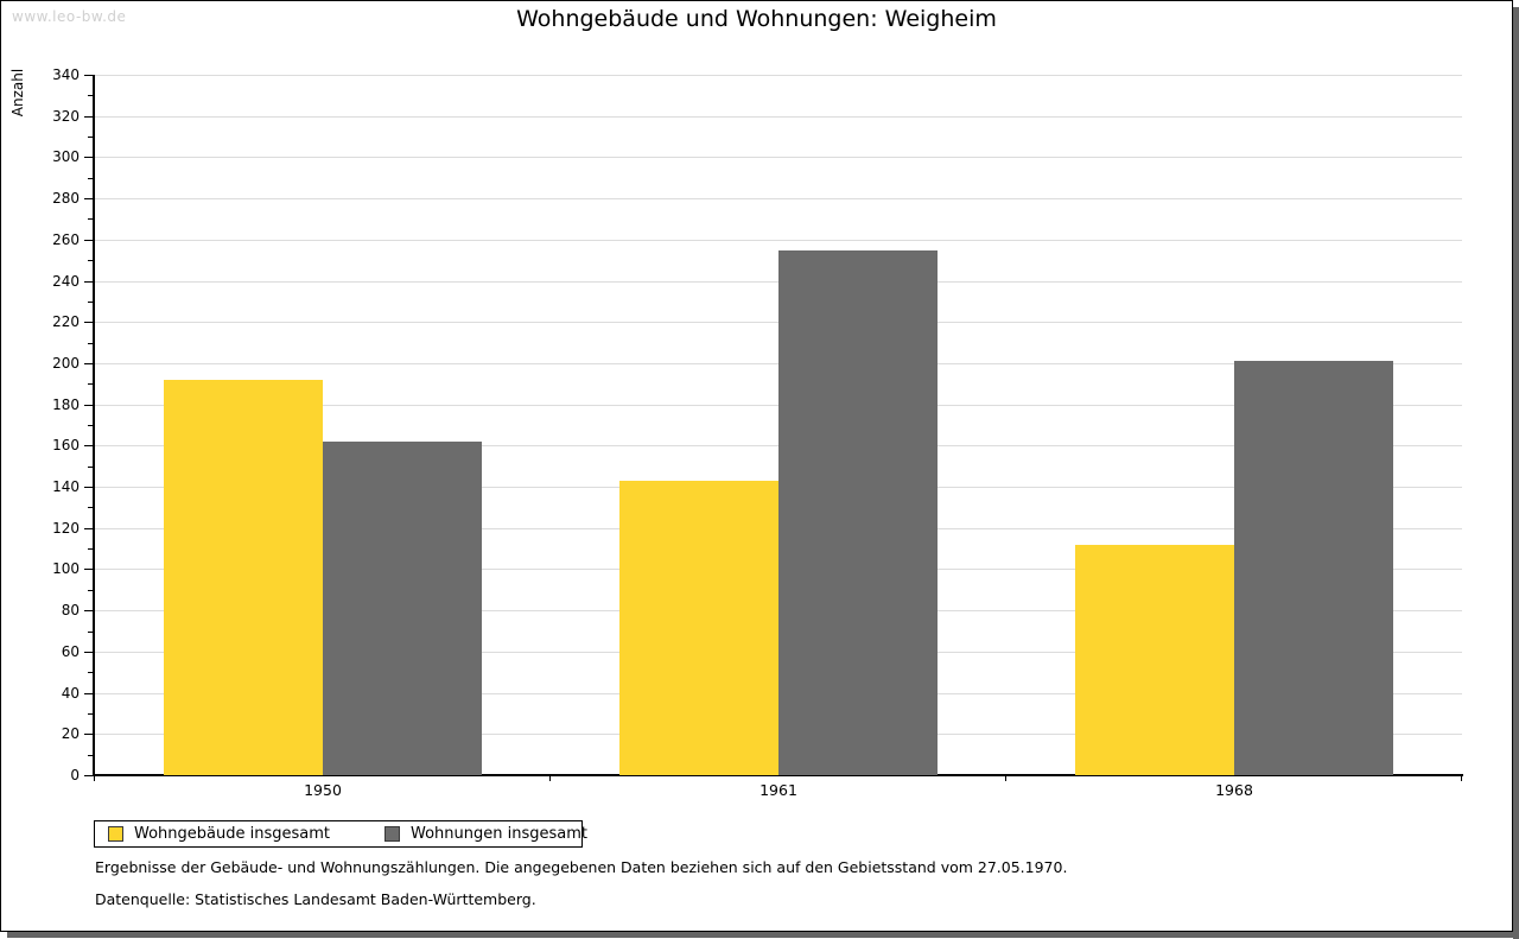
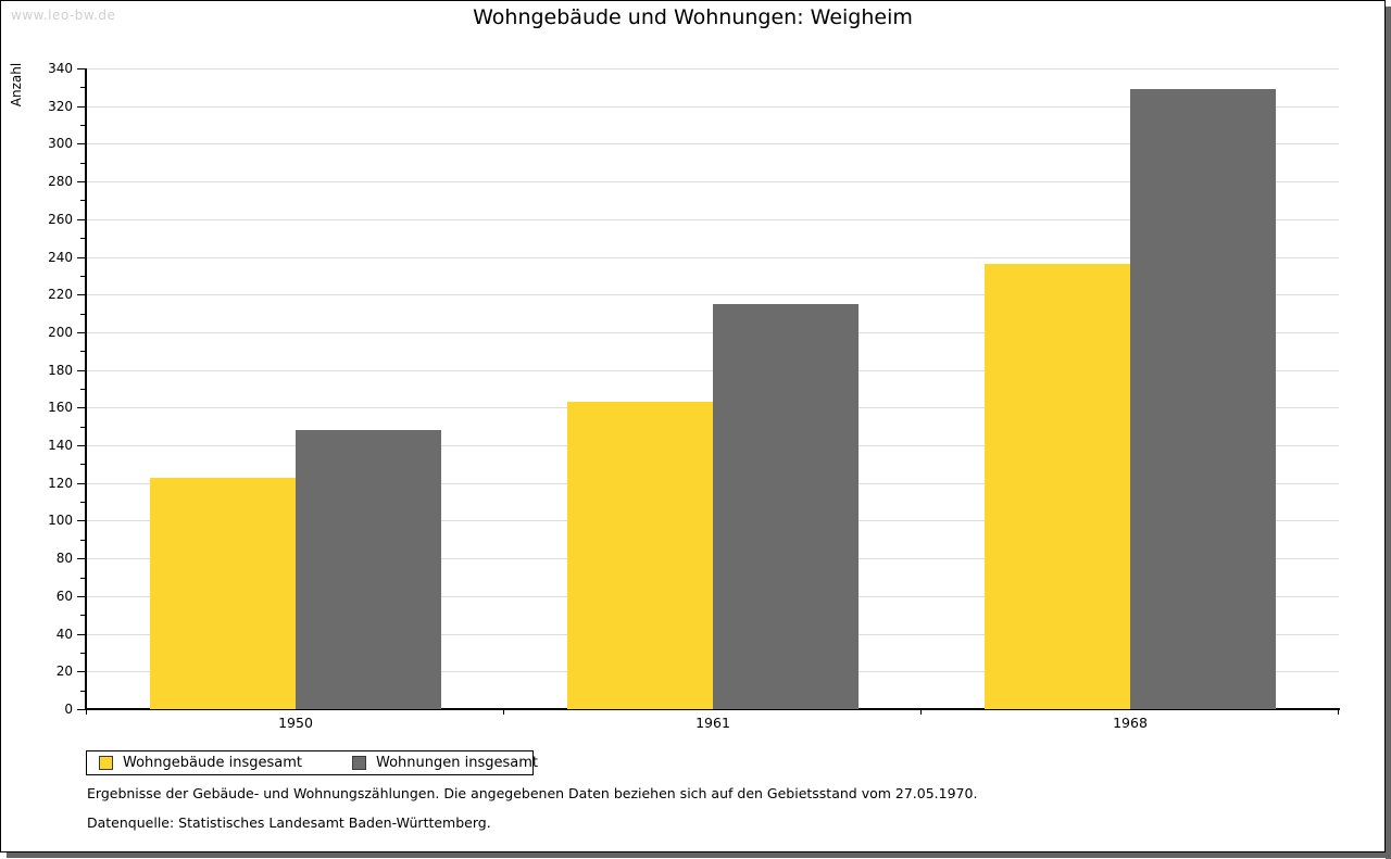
Wohngebäude insgesamt/1950: 192 -> 123
Wohnungen insgesamt/1950: 162 -> 148
Wohngebäude insgesamt/1961: 143 -> 163
Wohnungen insgesamt/1961: 255 -> 215
Wohngebäude insgesamt/1968: 112 -> 236
Wohnungen insgesamt/1968: 201 -> 329
